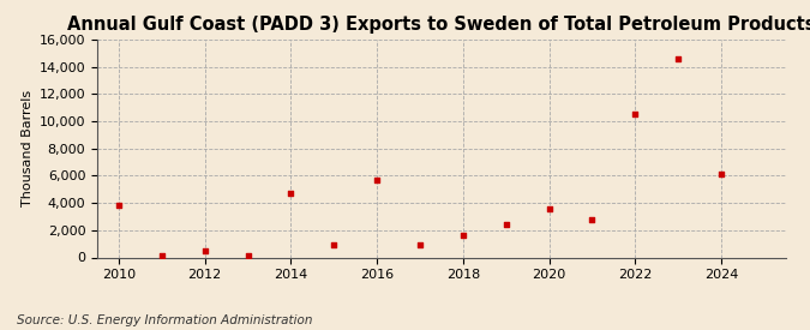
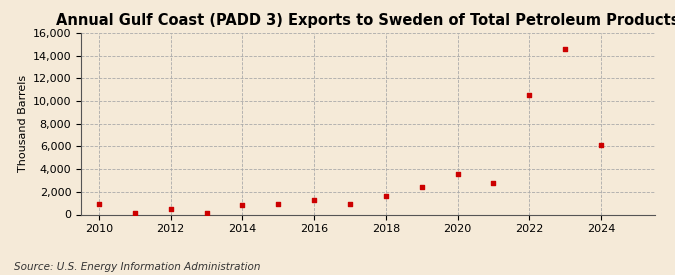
2010: 3,800 -> 900
2014: 4,700 -> 800
2016: 5,700 -> 1,300
